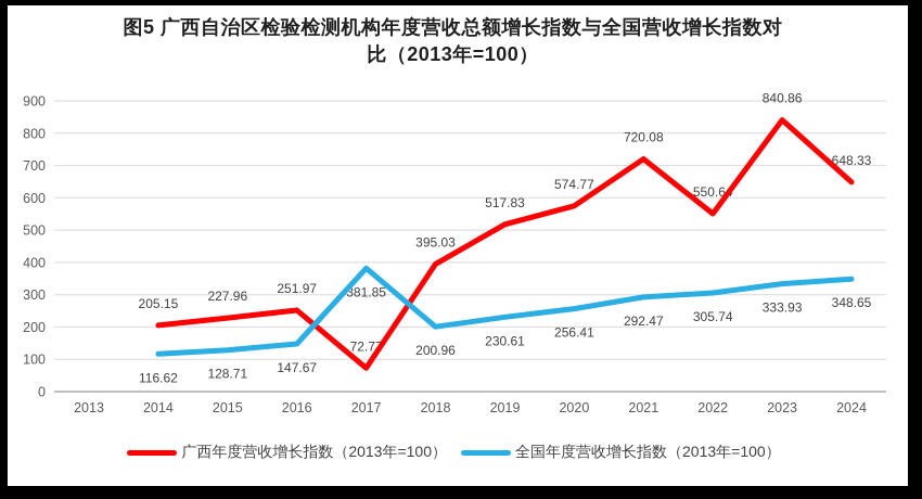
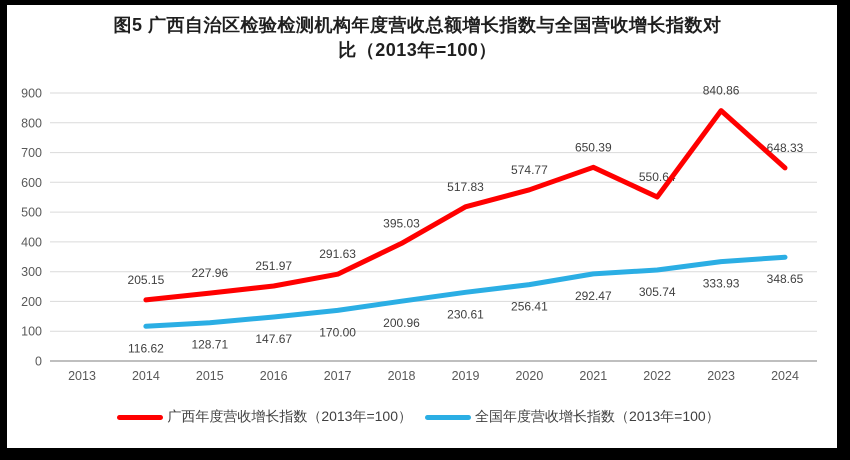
广西年度营收增长指数（2013年=100）/2017: 72.77 -> 291.63
全国年度营收增长指数（2013年=100）/2017: 381.85 -> 170.00
广西年度营收增长指数（2013年=100）/2021: 720.08 -> 650.39
